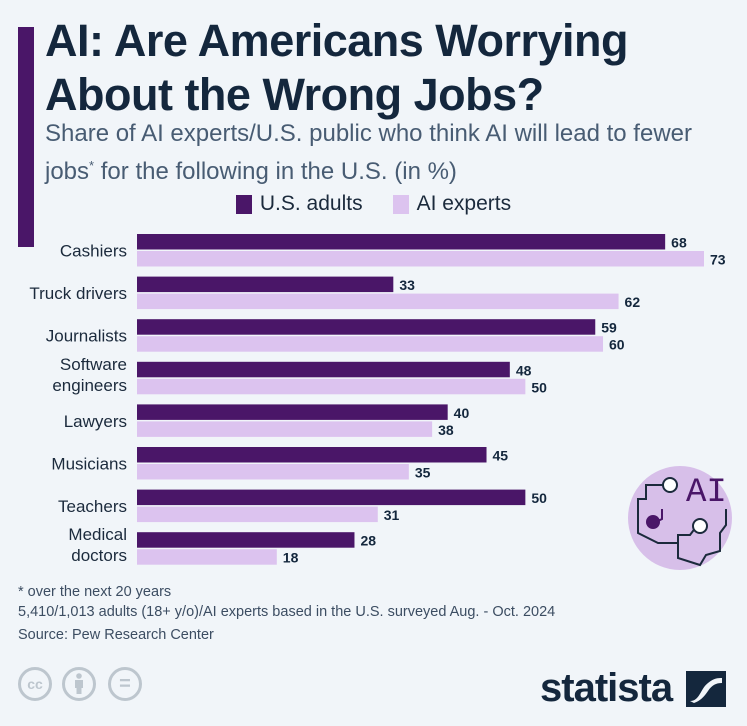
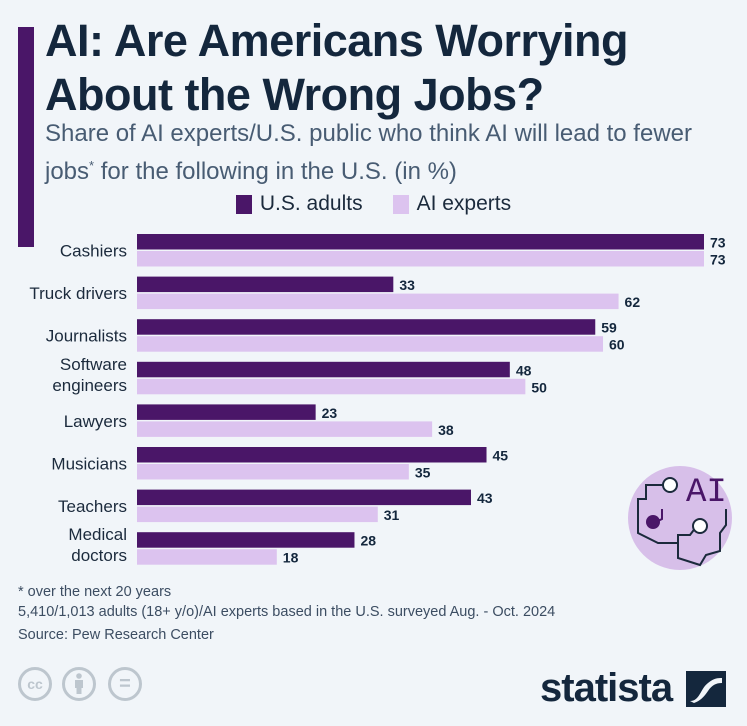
U.S. adults/Cashiers: 68 -> 73
U.S. adults/Lawyers: 40 -> 23
U.S. adults/Teachers: 50 -> 43
